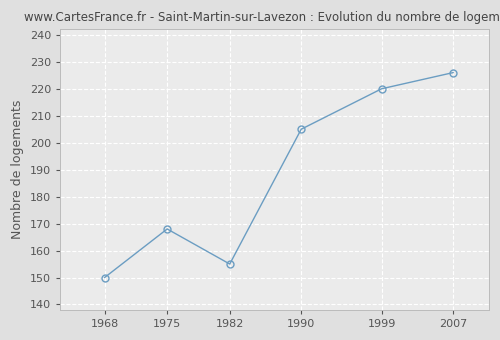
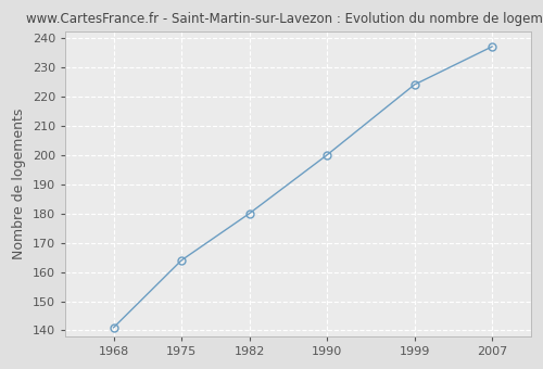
1968: 150 -> 141
1975: 168 -> 164
1982: 155 -> 180
1990: 205 -> 200
1999: 220 -> 224
2007: 226 -> 237
